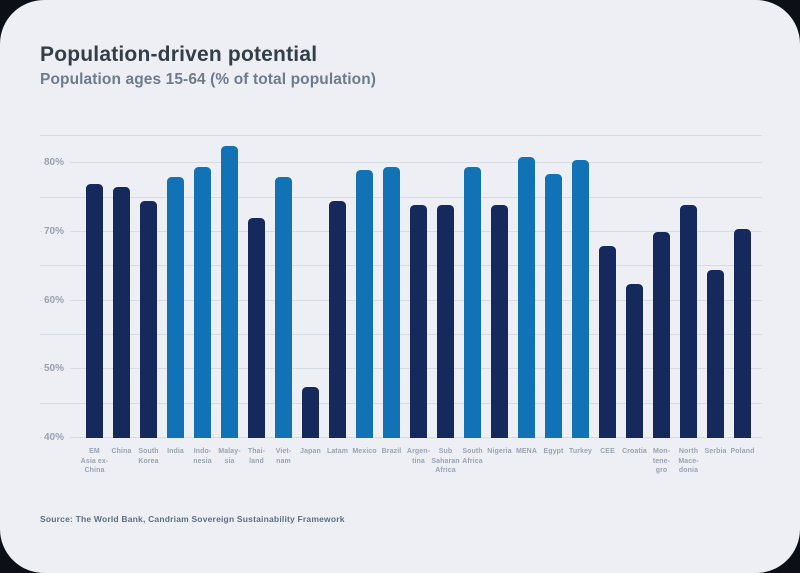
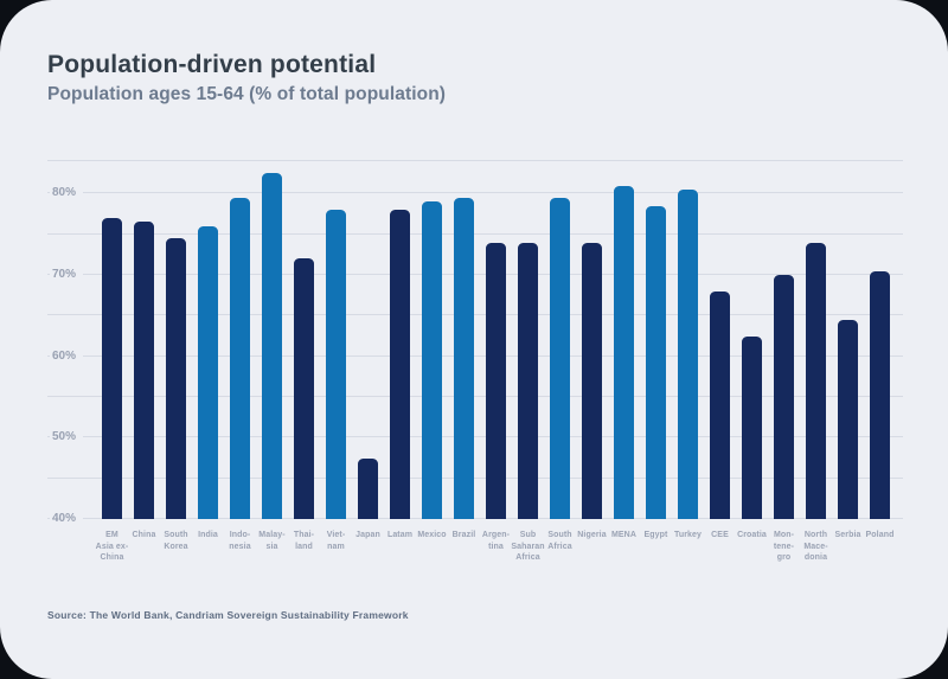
India: 78% -> 76%
Latam: 74% -> 78%
